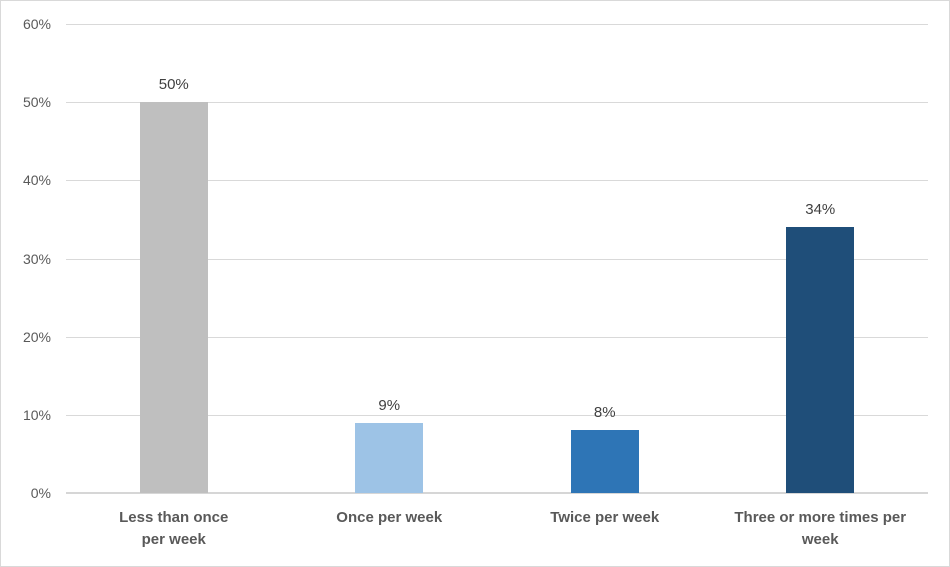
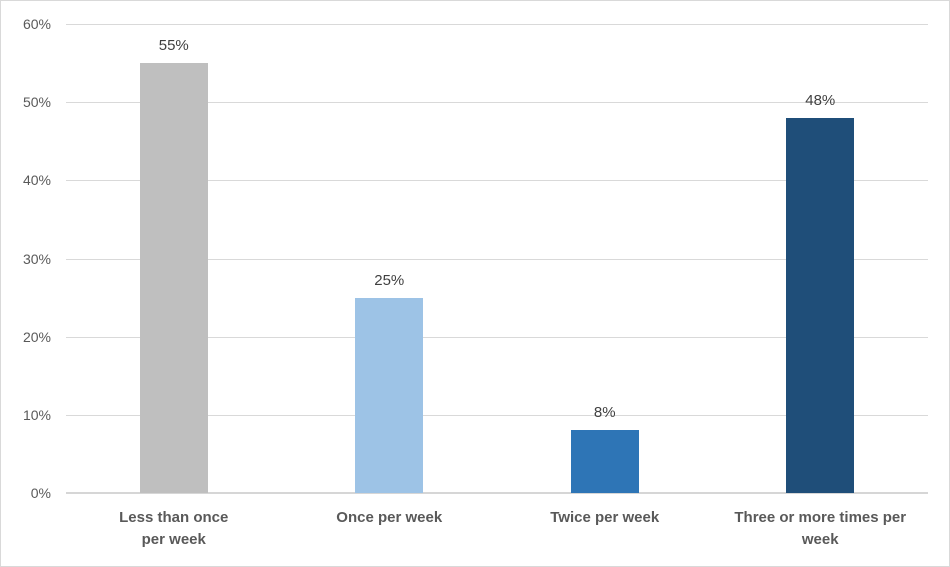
Less than once per week: 50% -> 55%
Once per week: 9% -> 25%
Three or more times per week: 34% -> 48%
